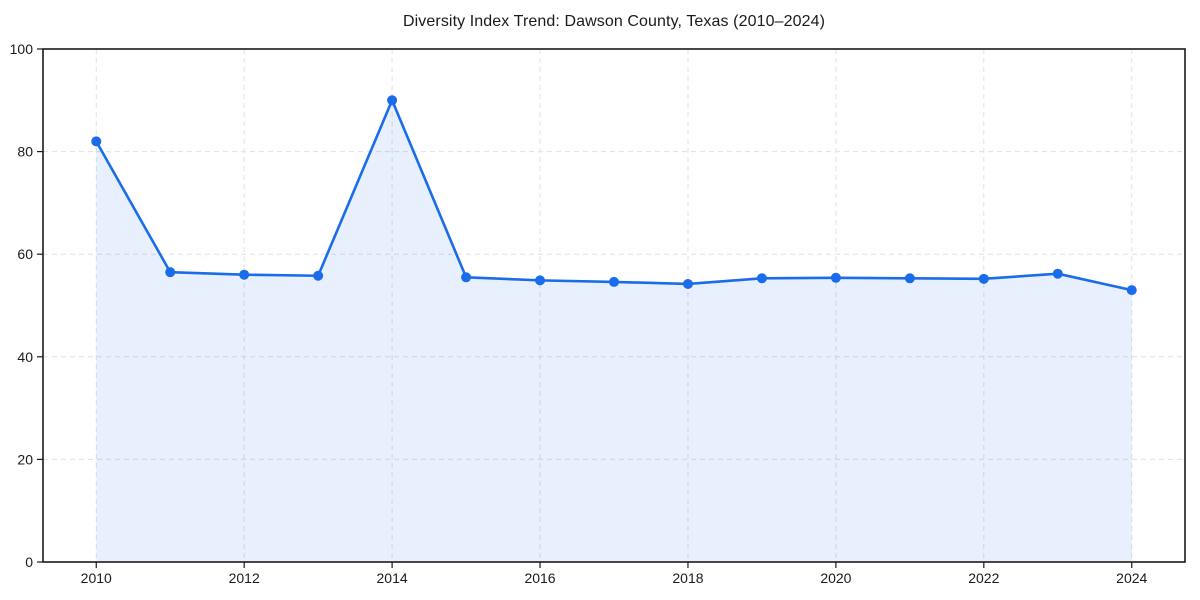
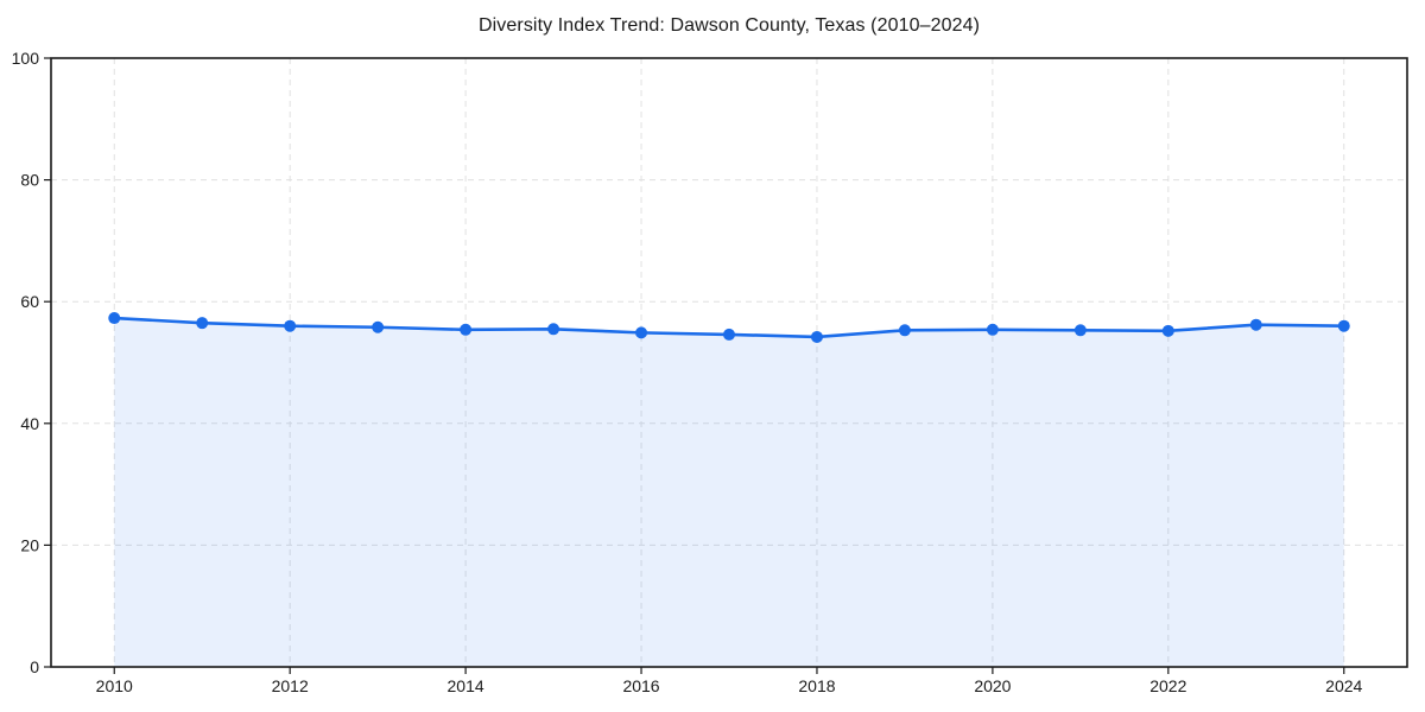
2010: 82 -> 57
2014: 90 -> 55
2024: 53 -> 56
